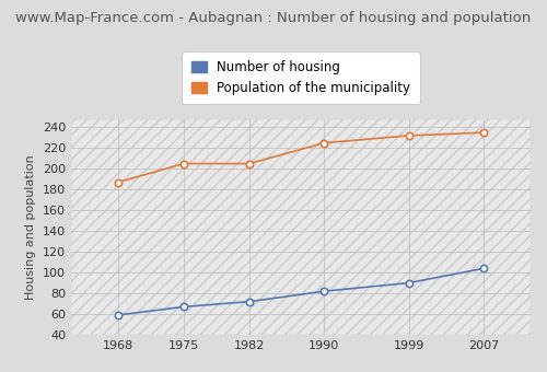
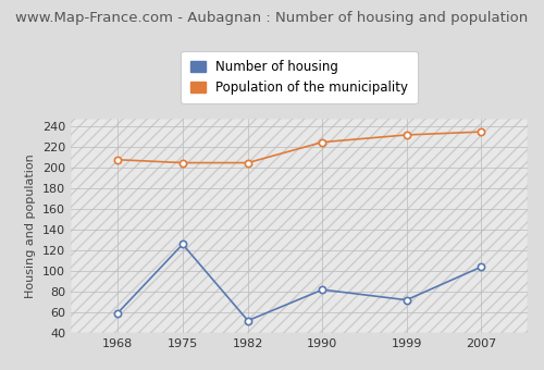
Population of the municipality/1968: 187 -> 208
Number of housing/1975: 67 -> 126
Number of housing/1982: 72 -> 52
Number of housing/1999: 90 -> 72
